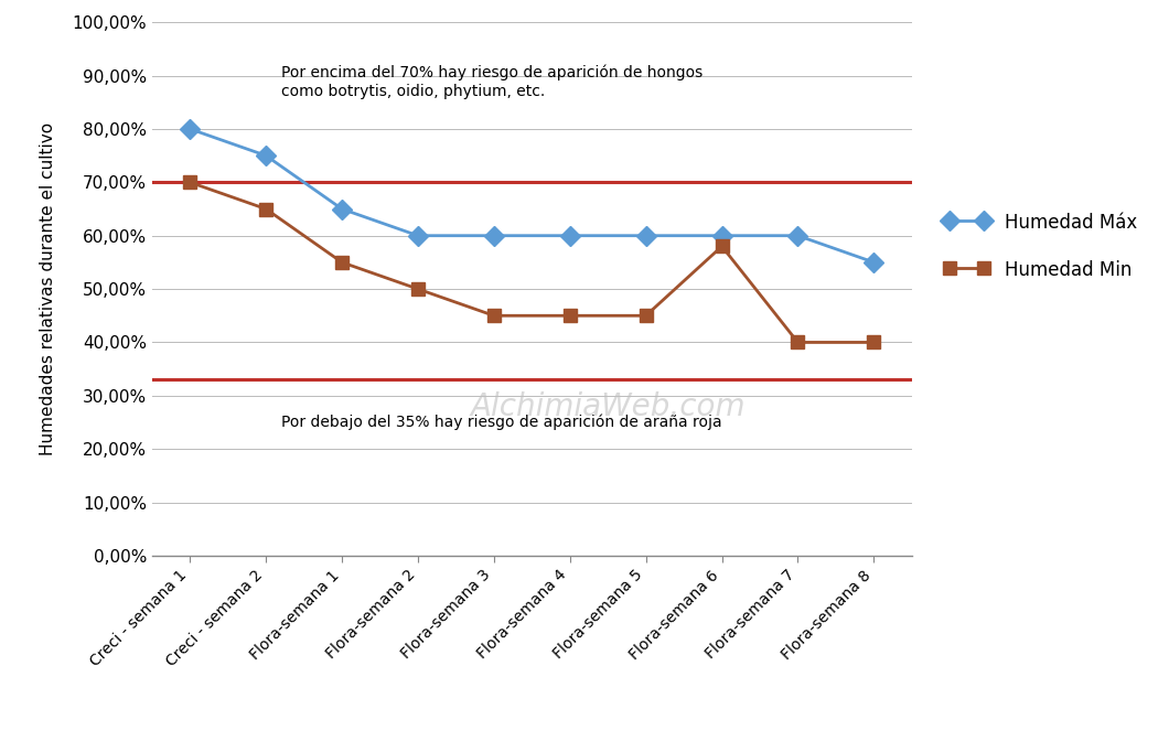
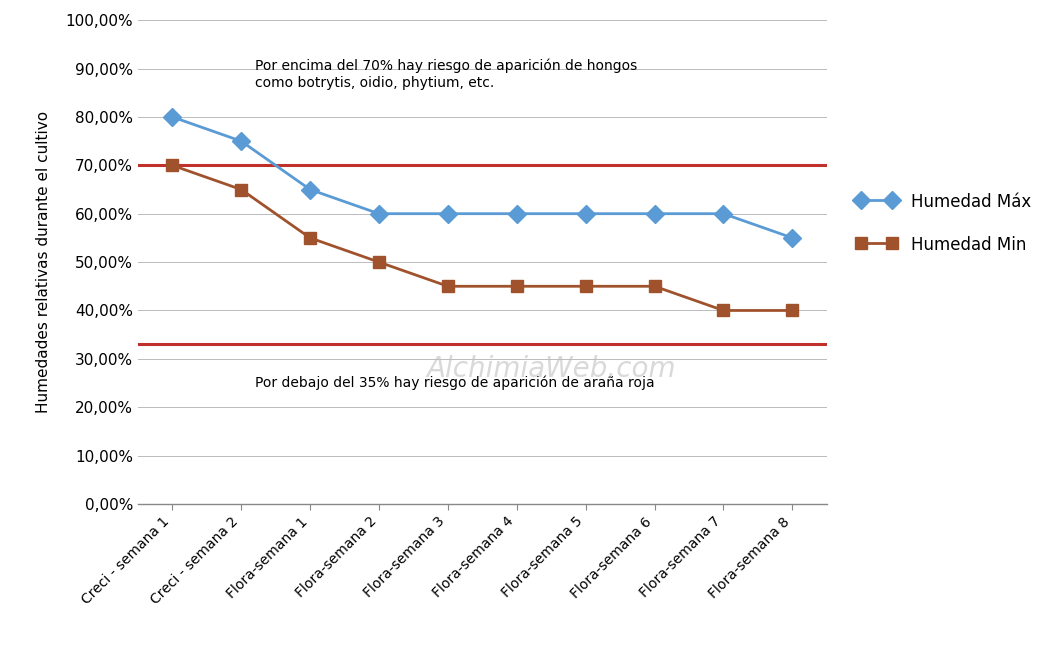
Humedad Min/Flora-semana 6: 58% -> 45%
